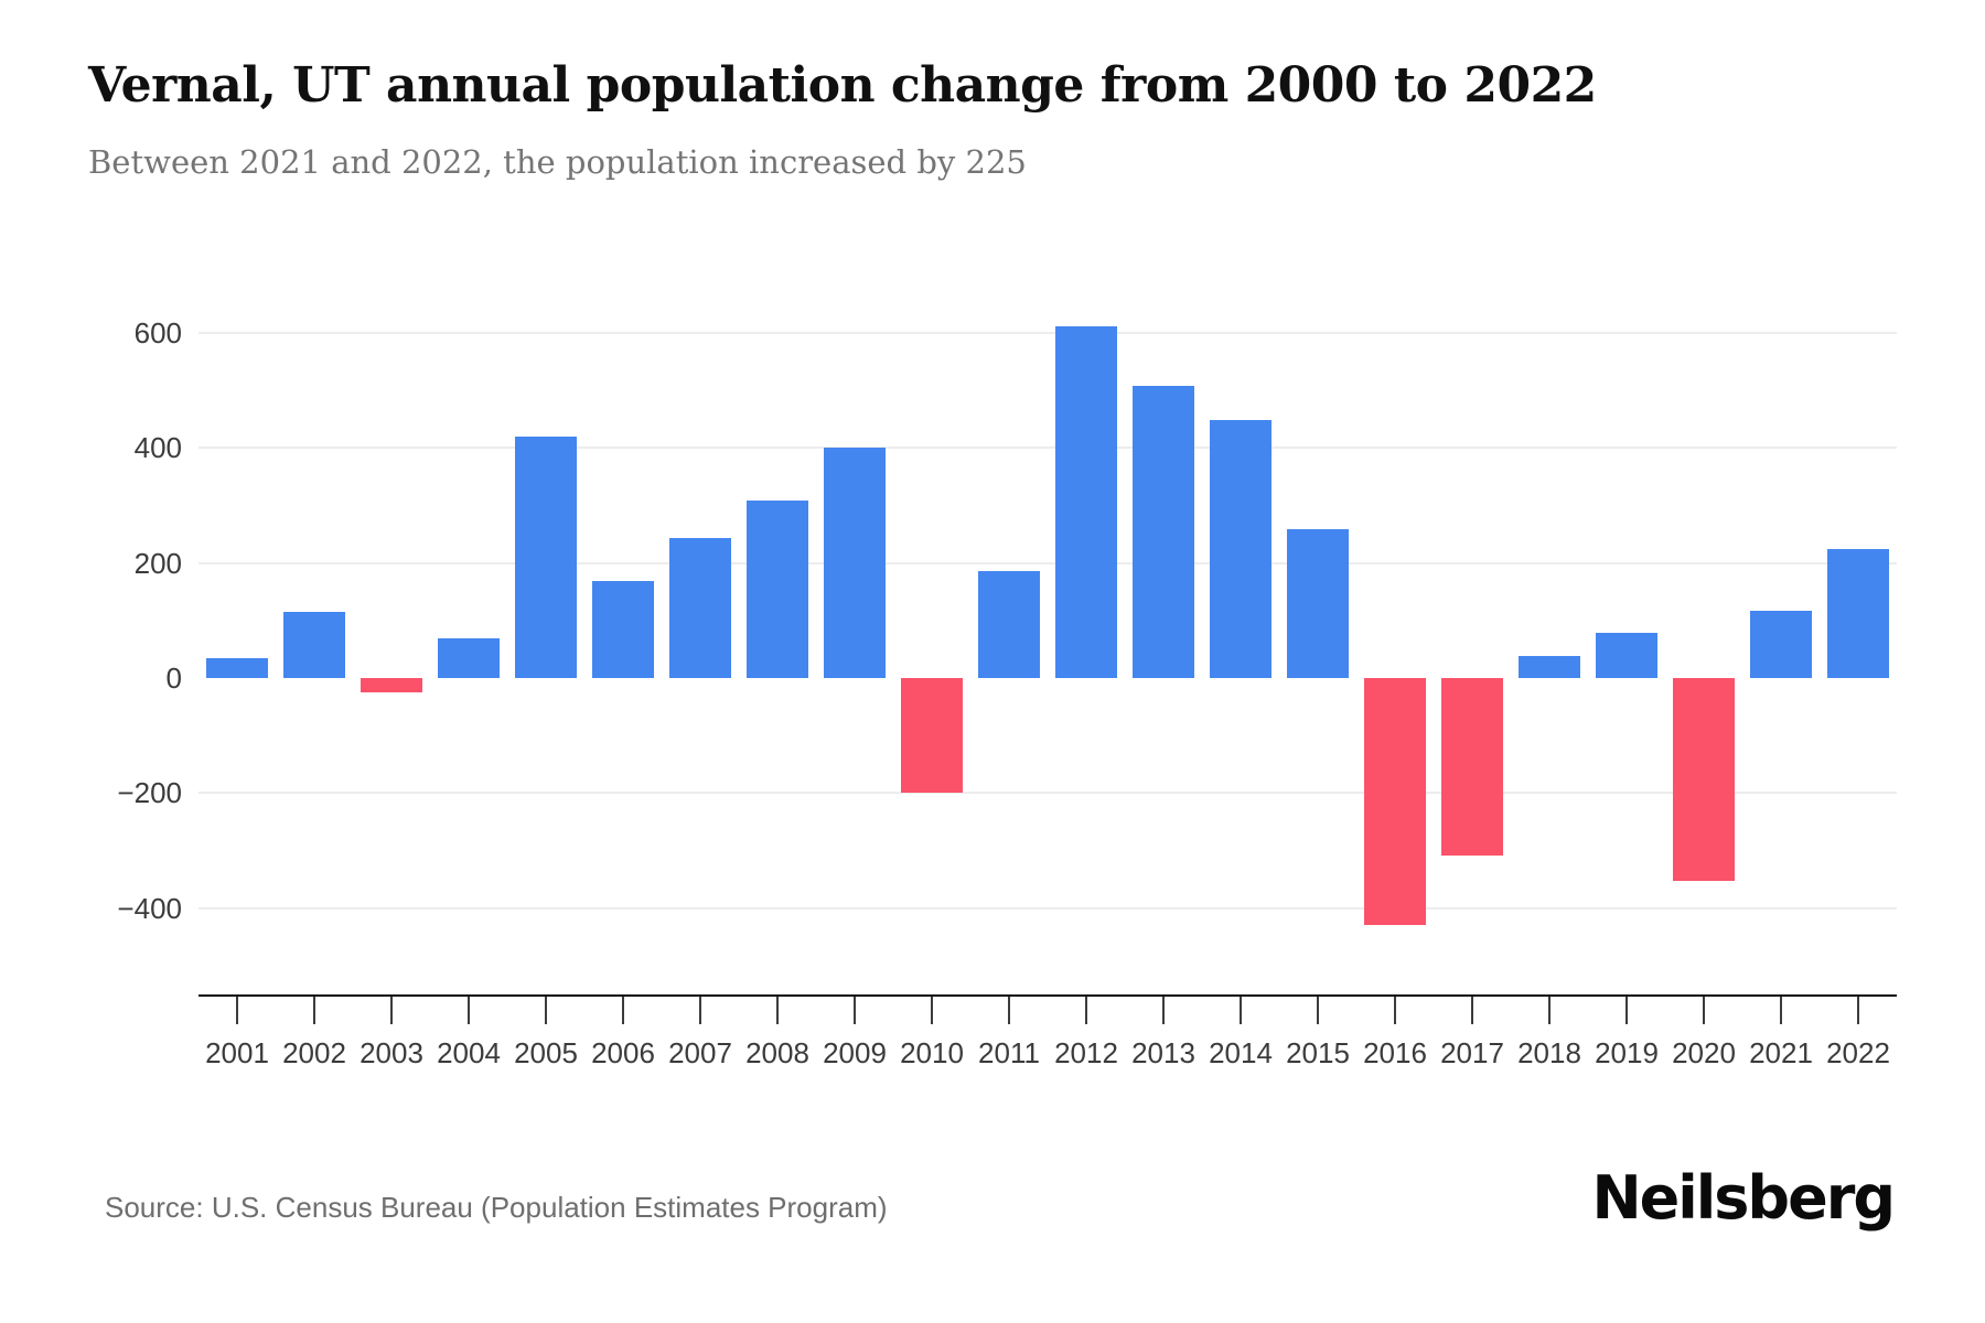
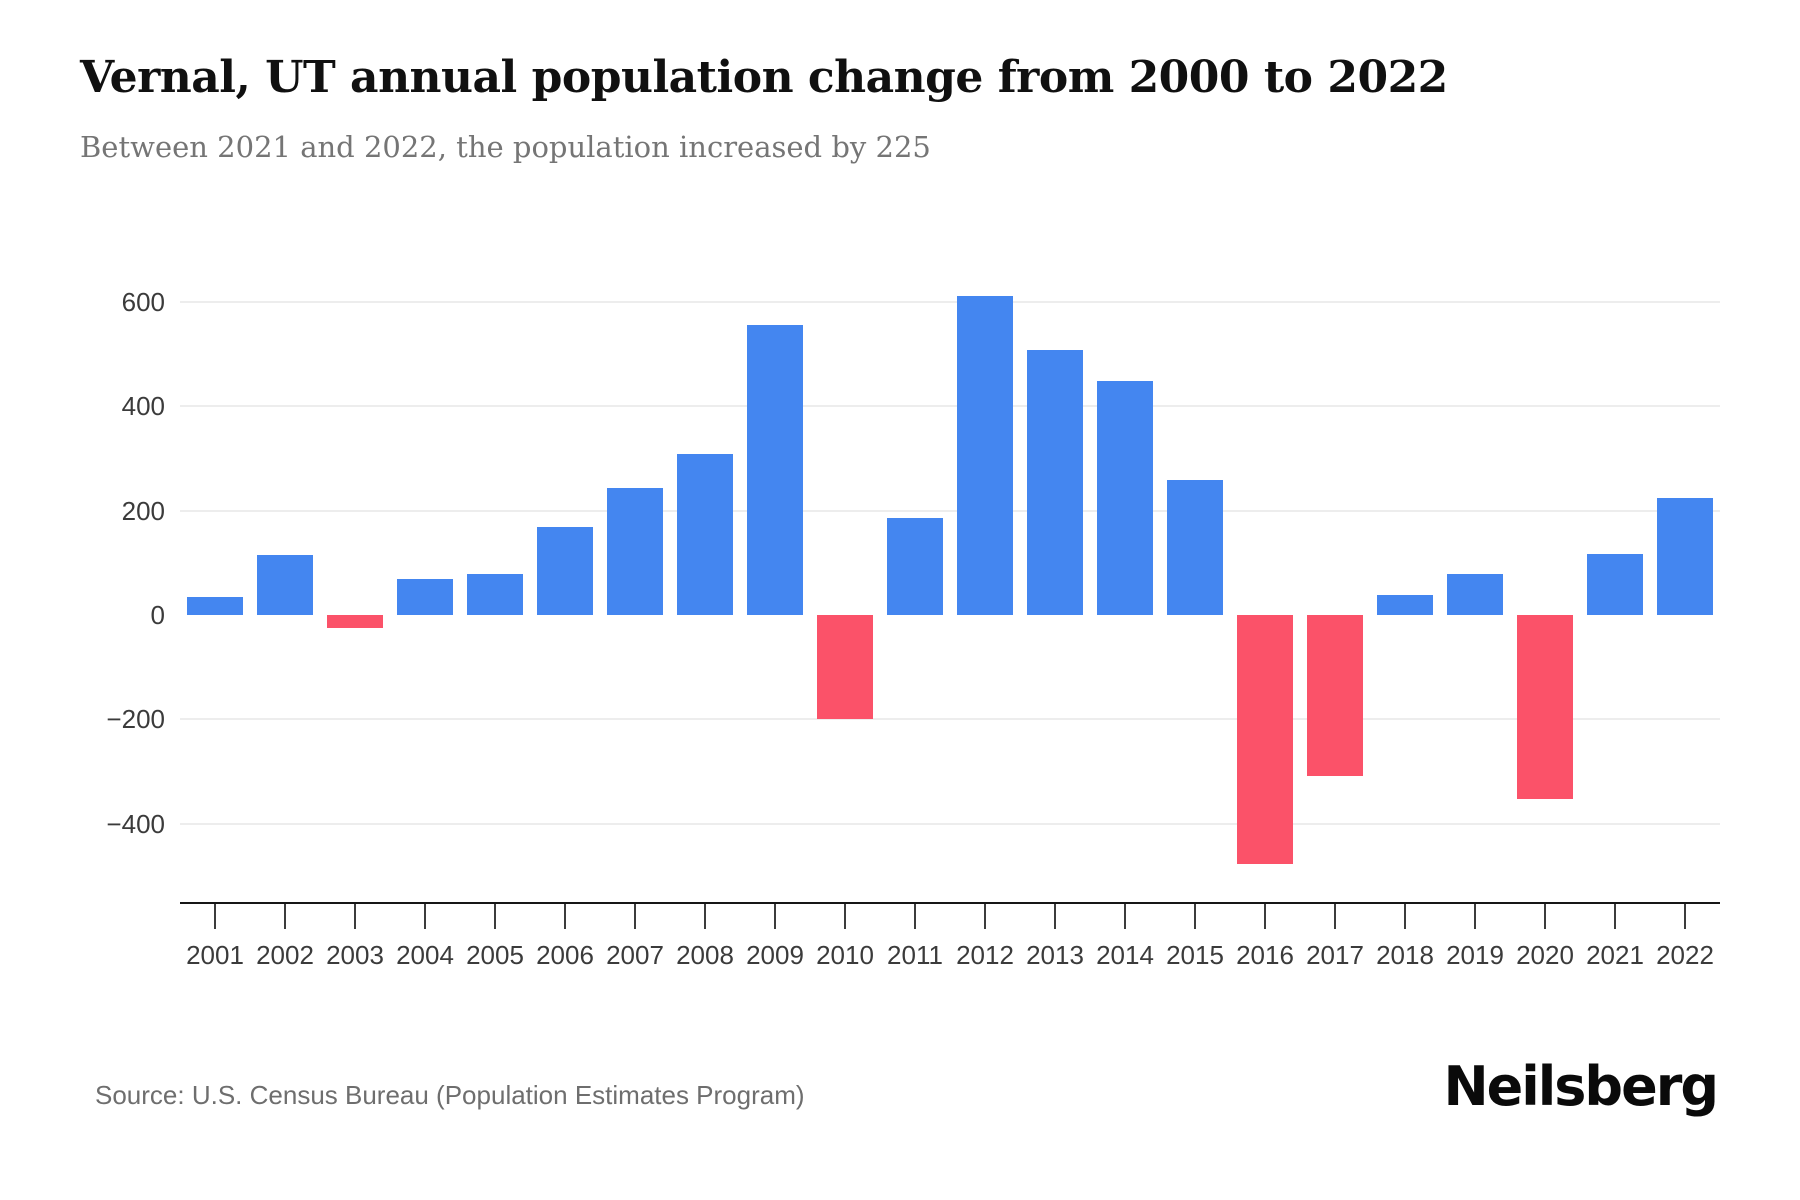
2005: 420 -> 80
2009: 400 -> 560
2016: -430 -> -480
